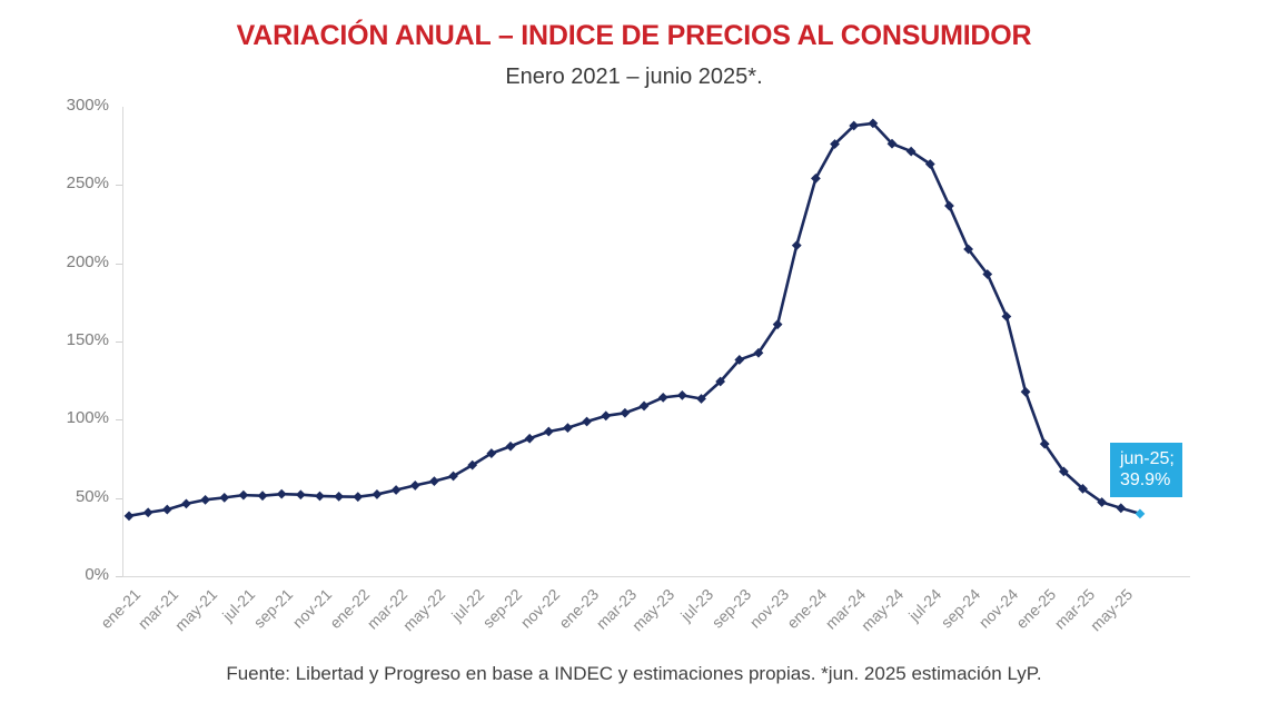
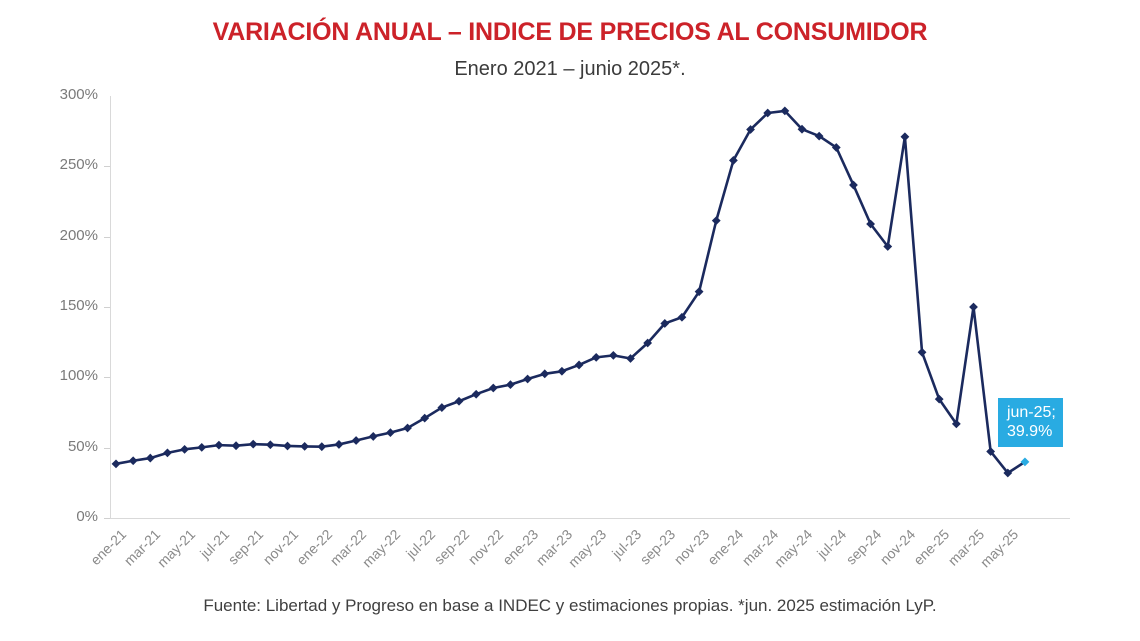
nov-24: 166% -> 271%
mar-25: 56% -> 150%
may-25: 44% -> 32%
